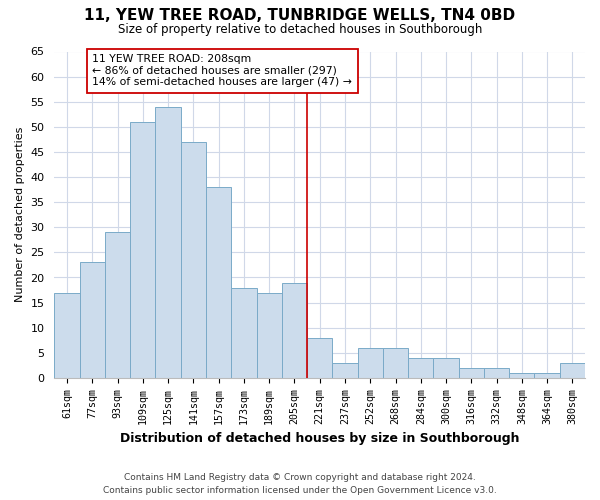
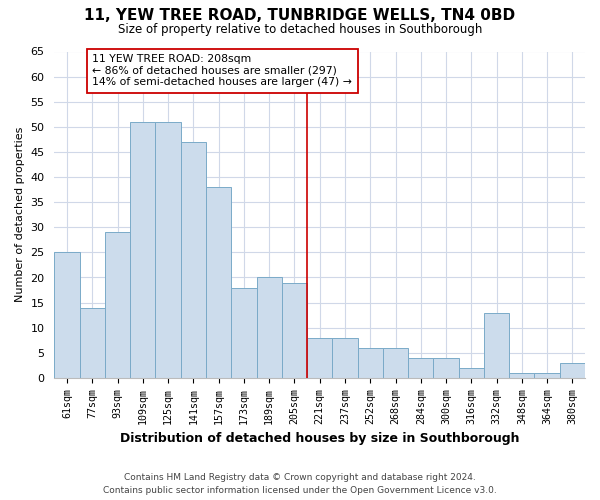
61sqm: 17 -> 25
77sqm: 23 -> 14
125sqm: 54 -> 51
189sqm: 17 -> 20
237sqm: 3 -> 8
332sqm: 2 -> 13
